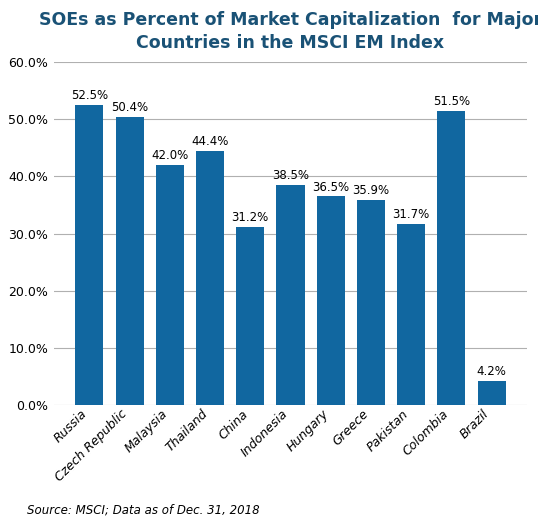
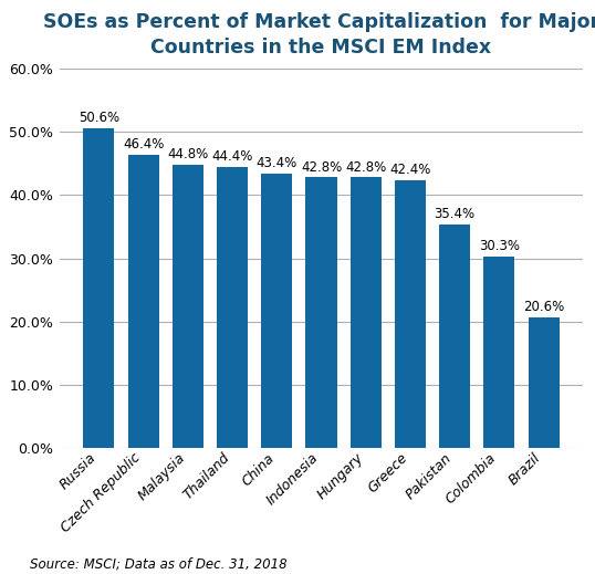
Russia: 52.5% -> 50.6%
Czech Republic: 50.4% -> 46.4%
Malaysia: 42.0% -> 44.8%
China: 31.2% -> 43.4%
Indonesia: 38.5% -> 42.8%
Hungary: 36.5% -> 42.8%
Greece: 35.9% -> 42.4%
Pakistan: 31.7% -> 35.4%
Colombia: 51.5% -> 30.3%
Brazil: 4.2% -> 20.6%
